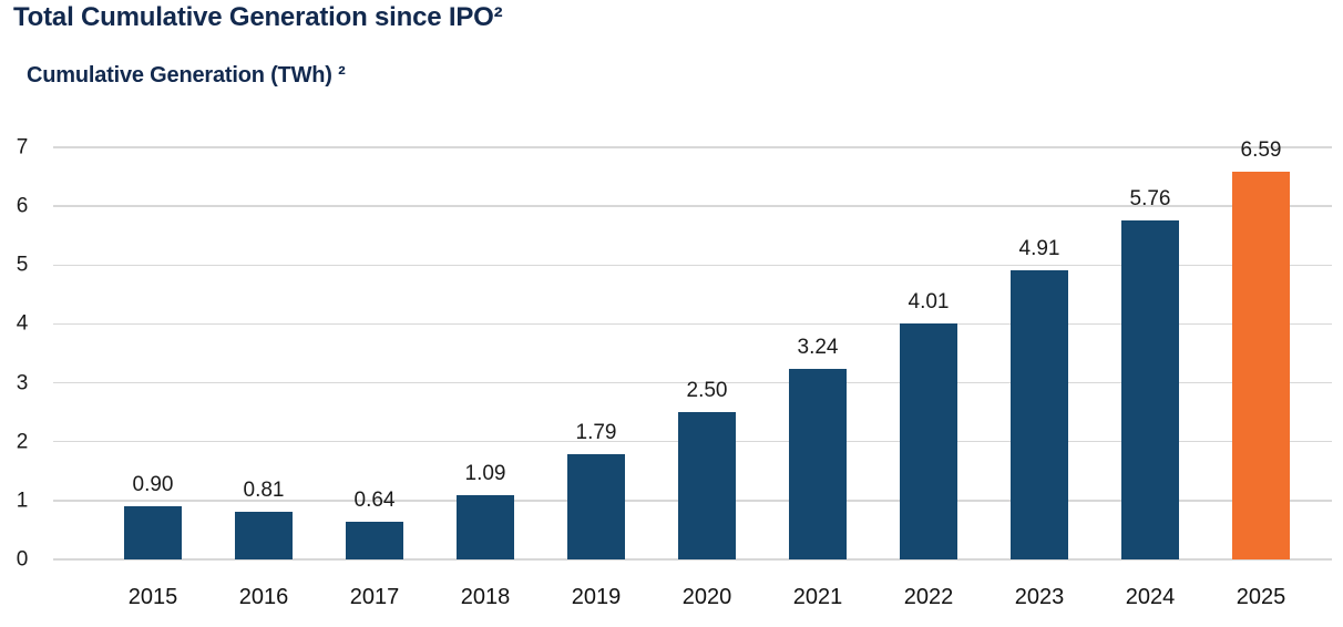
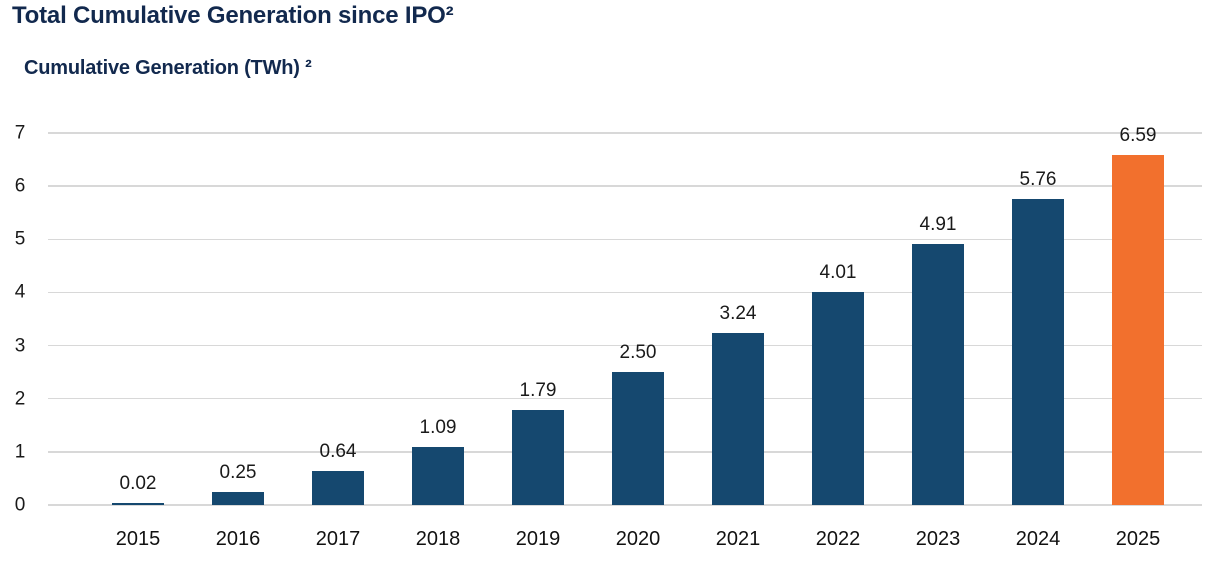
2015: 0.90 -> 0.02
2016: 0.81 -> 0.25
